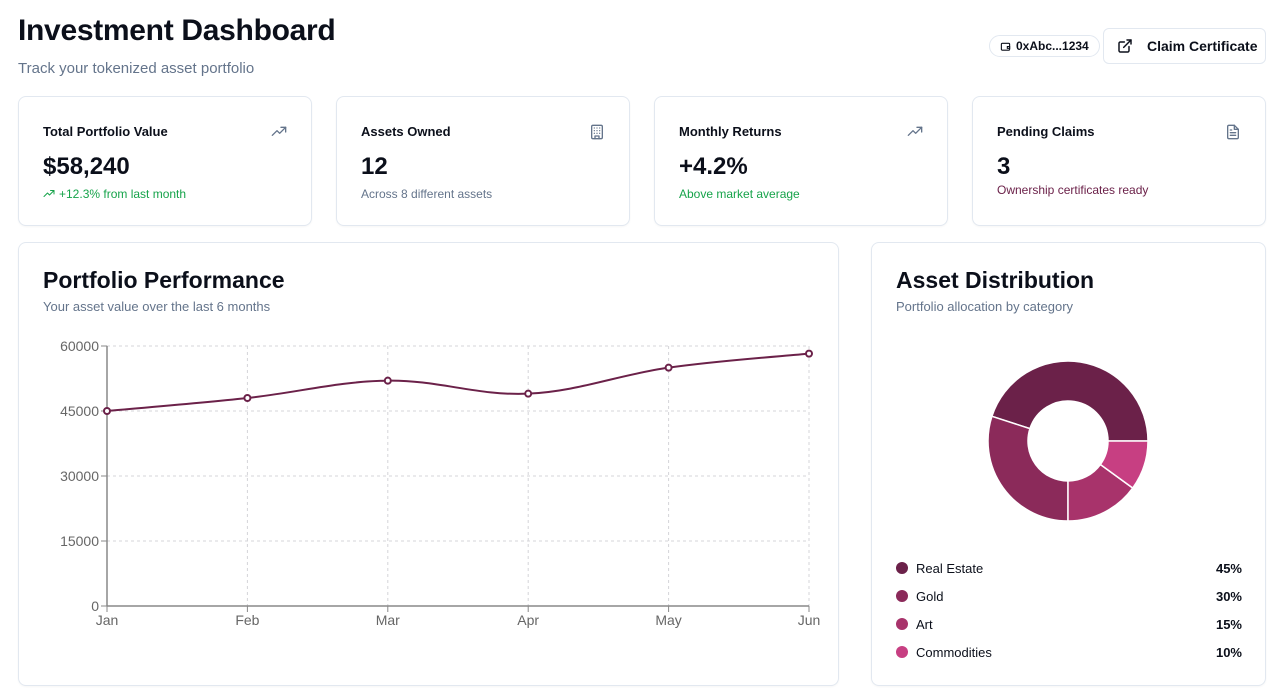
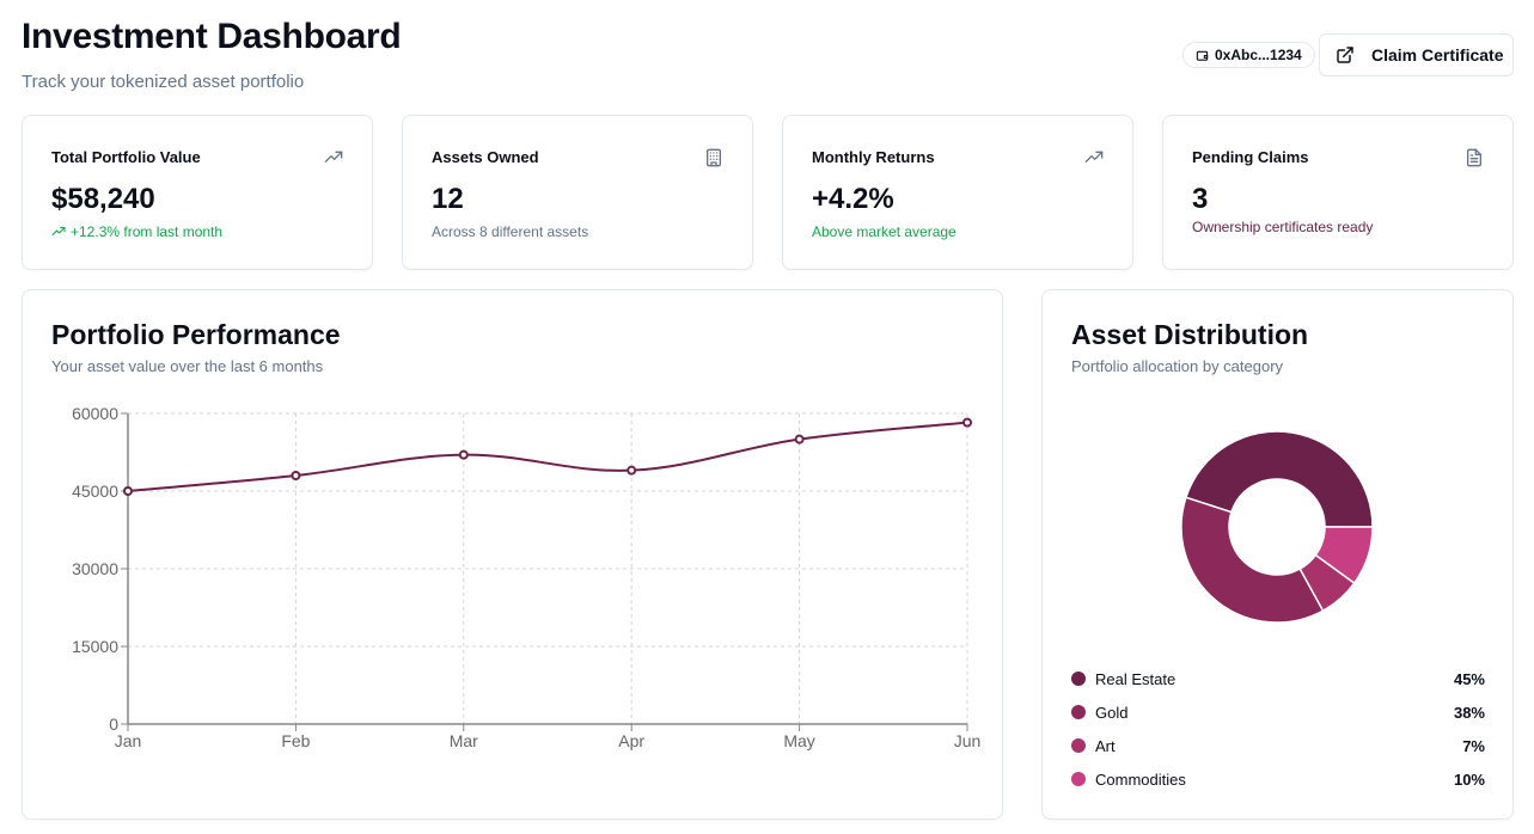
Asset Distribution/Gold: 30% -> 38%
Asset Distribution/Art: 15% -> 7%
